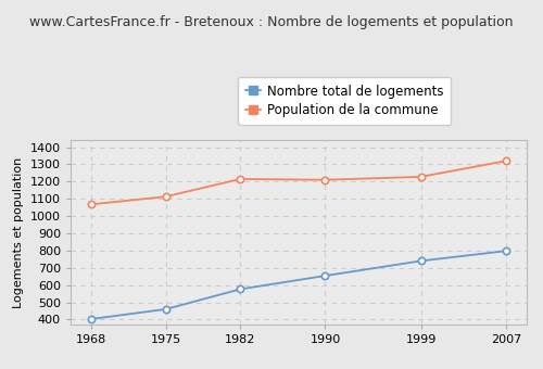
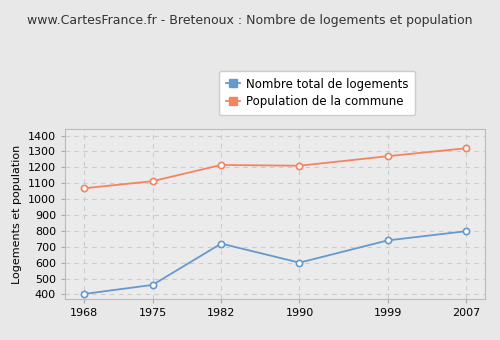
Nombre total de logements/1982: 580 -> 720
Nombre total de logements/1990: 650 -> 600
Population de la commune/1999: 1230 -> 1270
